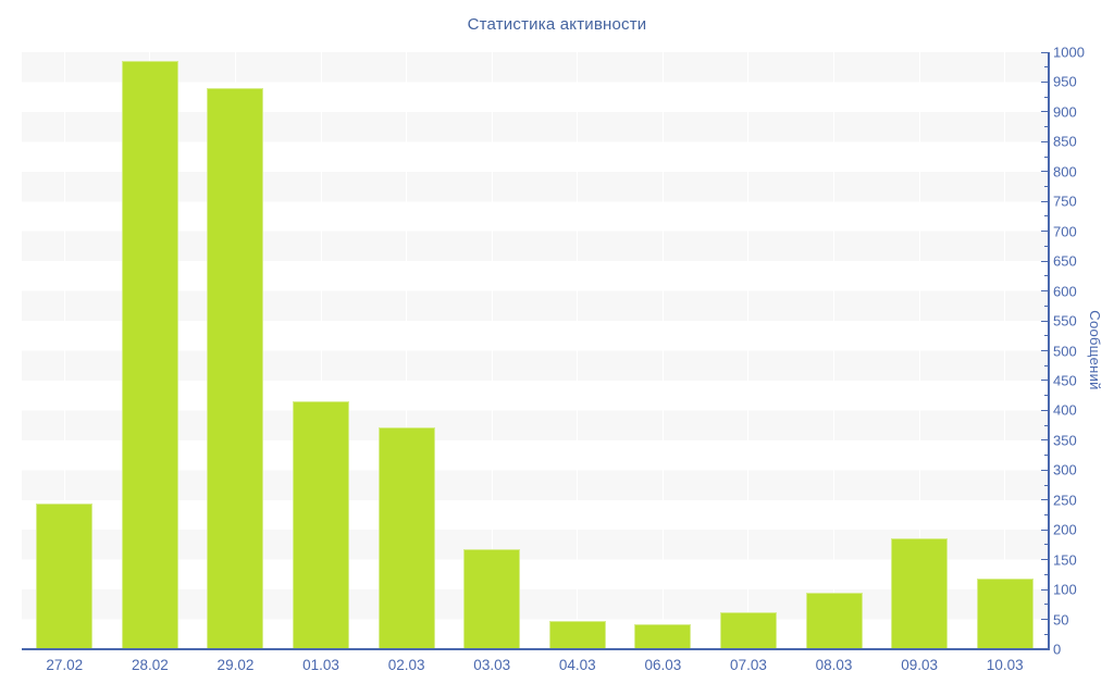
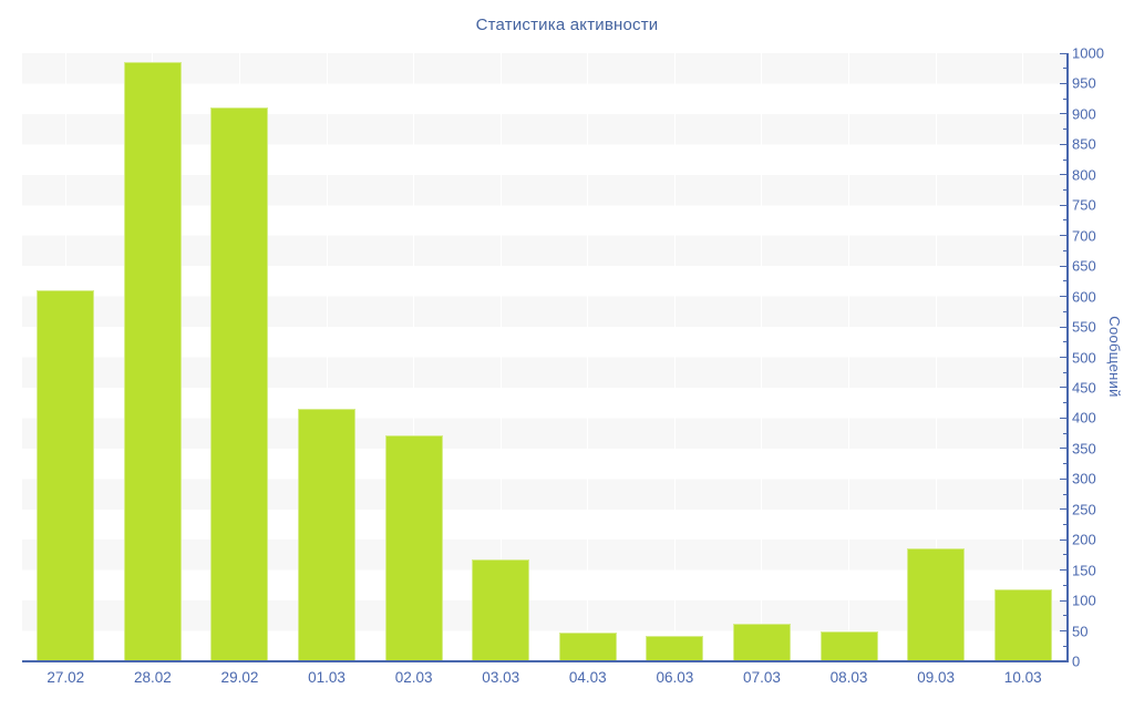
27.02: 240 -> 610
29.02: 940 -> 910
08.03: 100 -> 50
